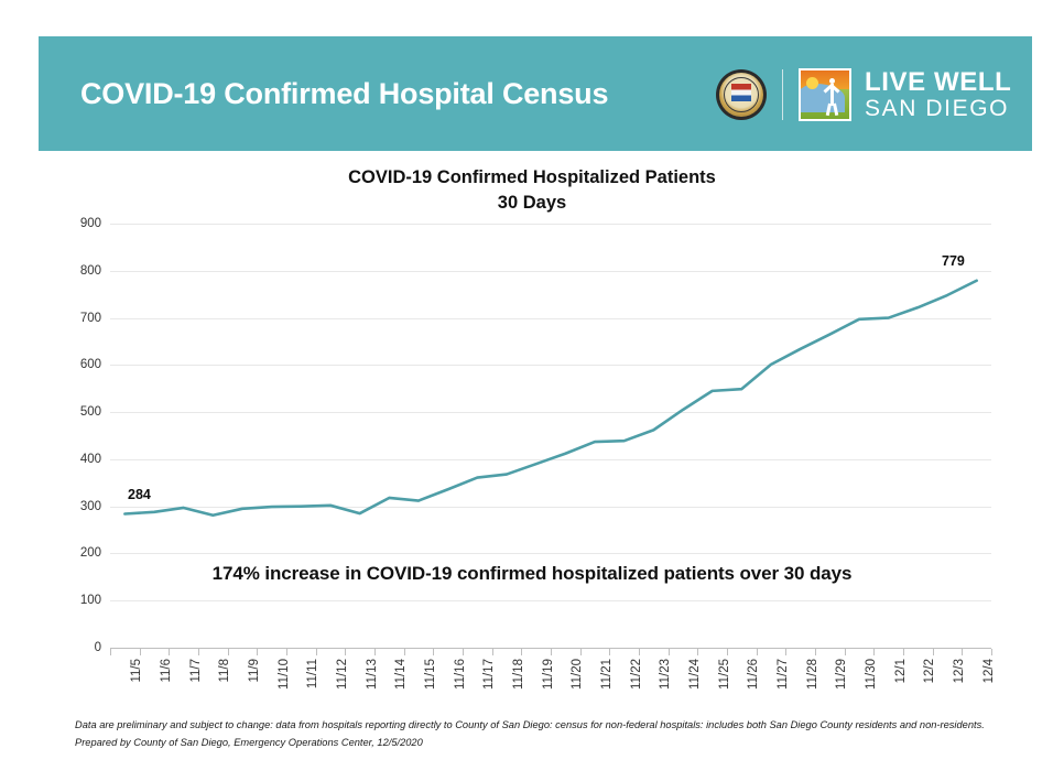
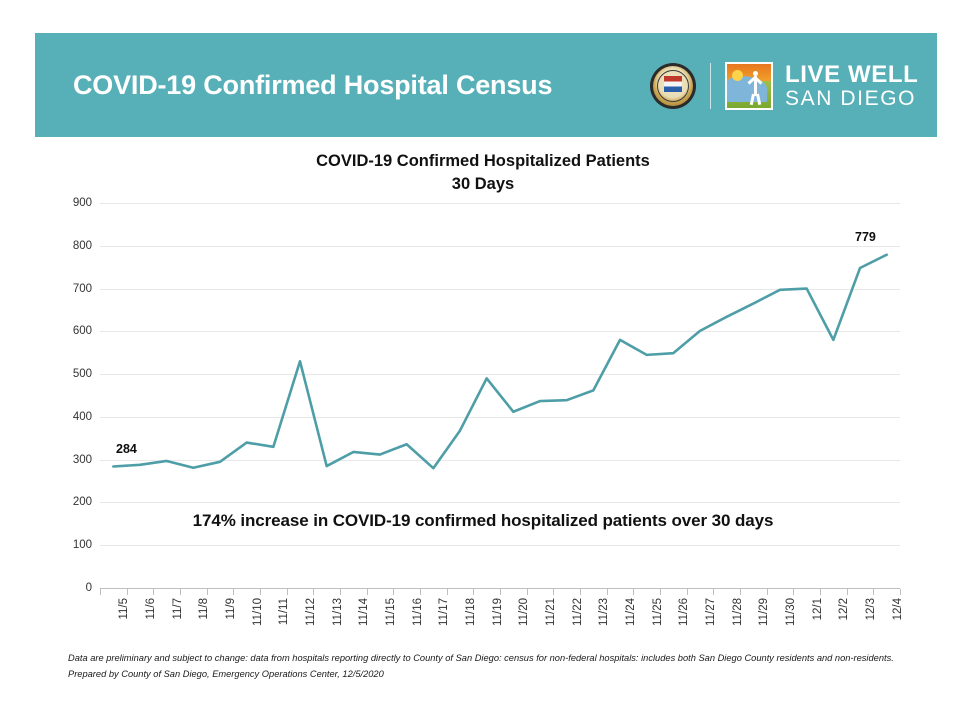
11/10: 300 -> 340
11/11: 300 -> 330
11/12: 300 -> 530
11/17: 360 -> 280
11/19: 390 -> 490
11/24: 500 -> 580
12/2: 720 -> 580
